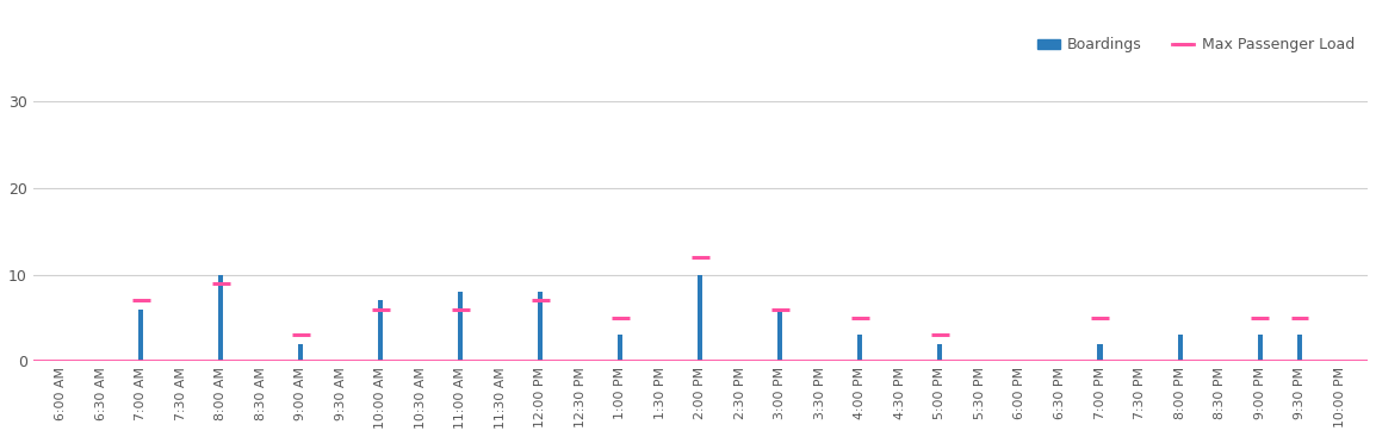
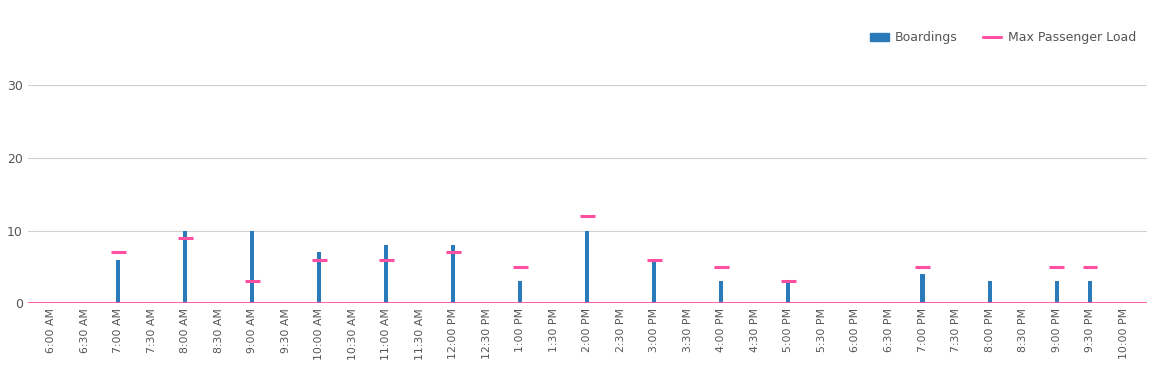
9:00 AM: 2 -> 10
5:00 PM: 2 -> 3
7:00 PM: 2 -> 4
